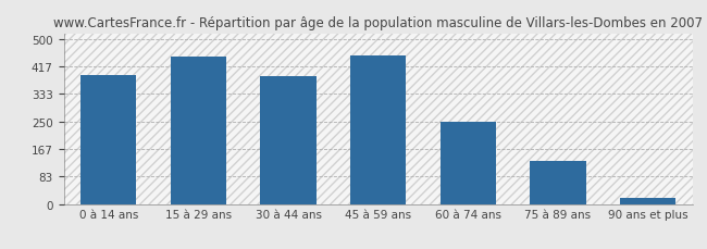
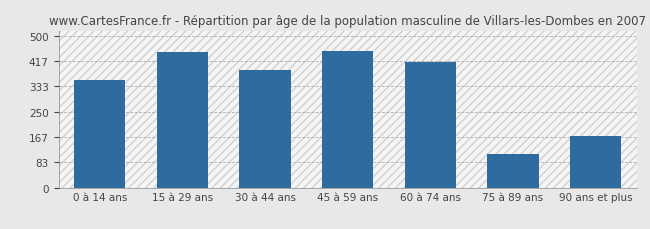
0 à 14 ans: 390 -> 355
60 à 74 ans: 250 -> 415
75 à 89 ans: 130 -> 110
90 ans et plus: 18 -> 170
